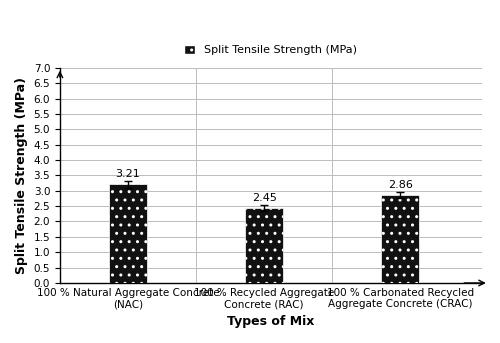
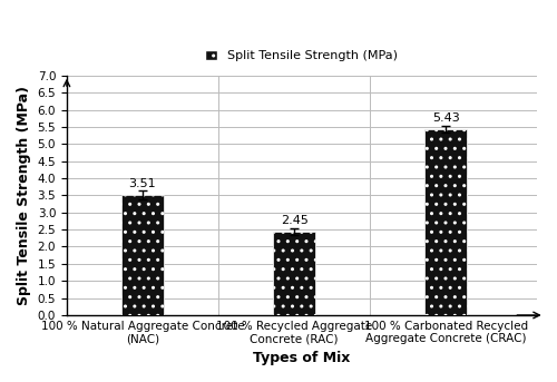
100 % Natural Aggregate Concrete (NAC): 3.21 -> 3.51
100 % Carbonated Recycled Aggregate Concrete (CRAC): 2.86 -> 5.43
